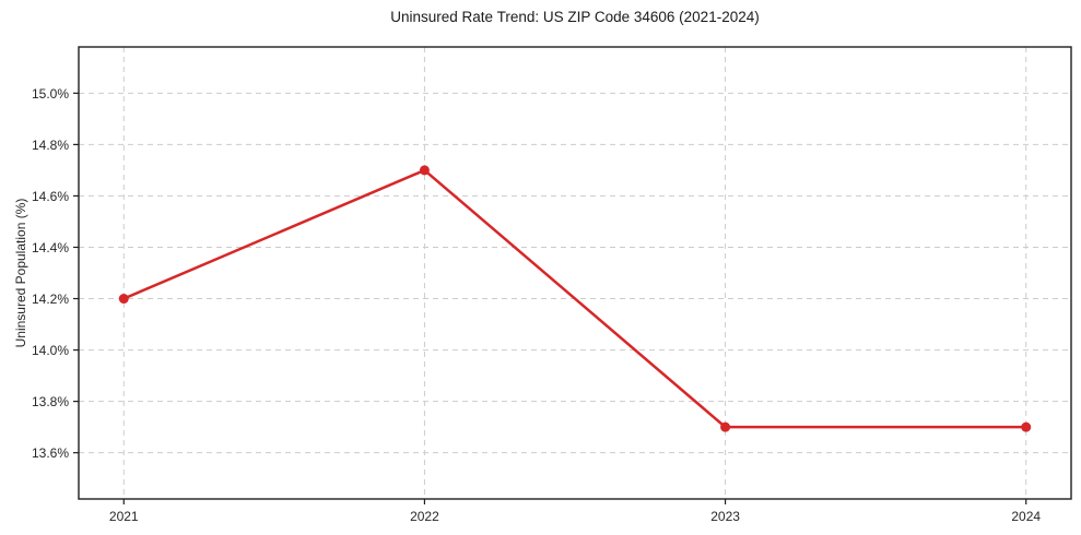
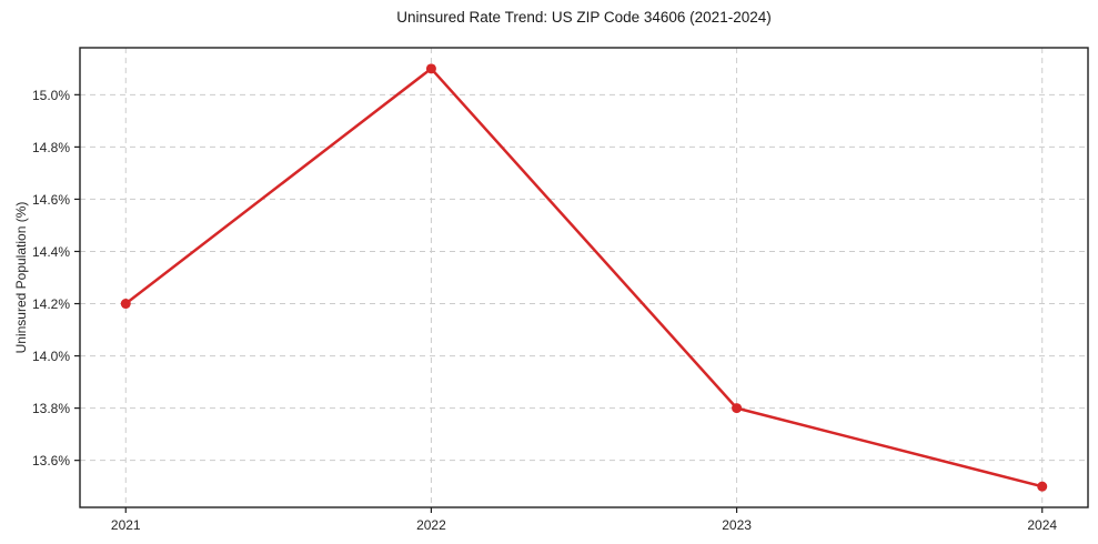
2022: 14.7% -> 15.1%
2023: 13.7% -> 13.8%
2024: 13.7% -> 13.5%
